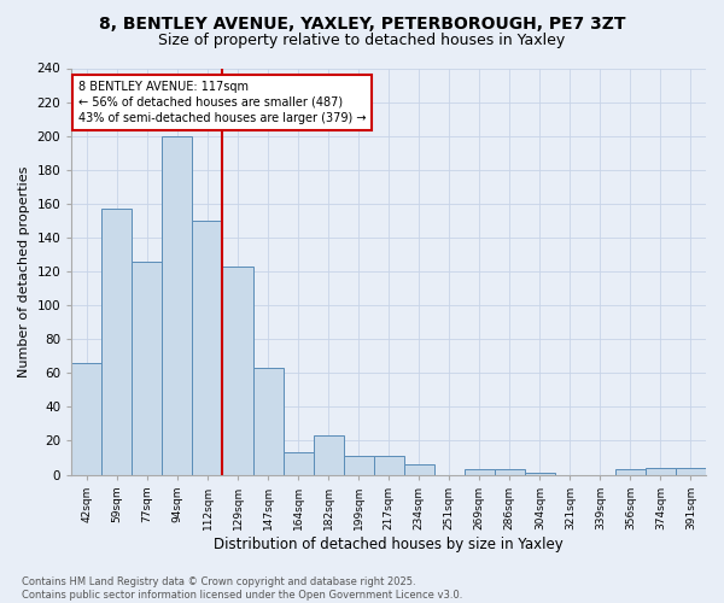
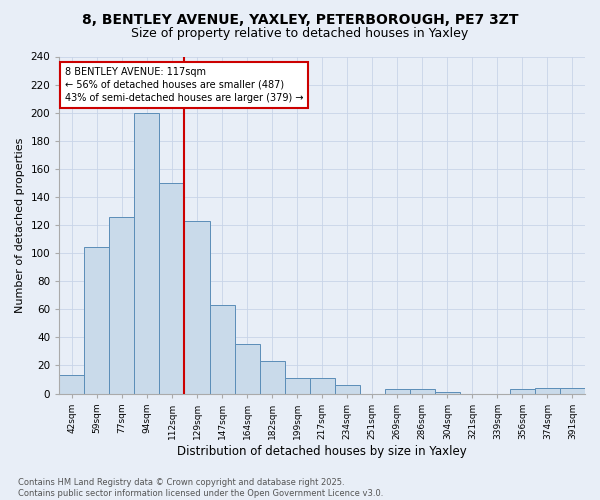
42sqm: 66 -> 13
59sqm: 157 -> 104
164sqm: 13 -> 35
